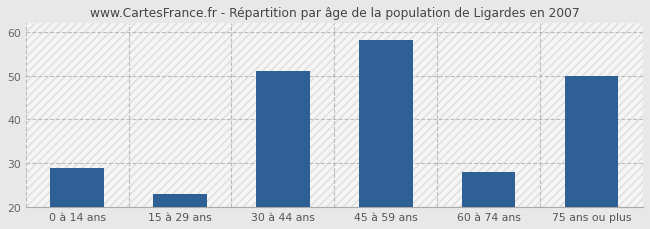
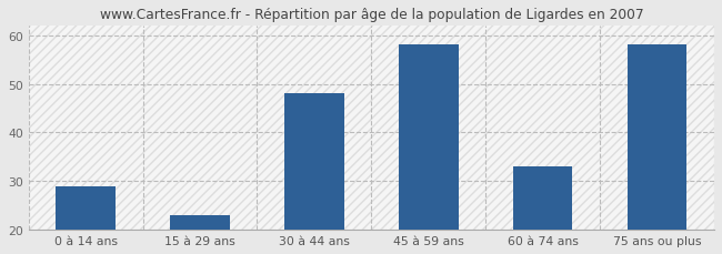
30 à 44 ans: 51 -> 48
60 à 74 ans: 28 -> 33
75 ans ou plus: 50 -> 58
